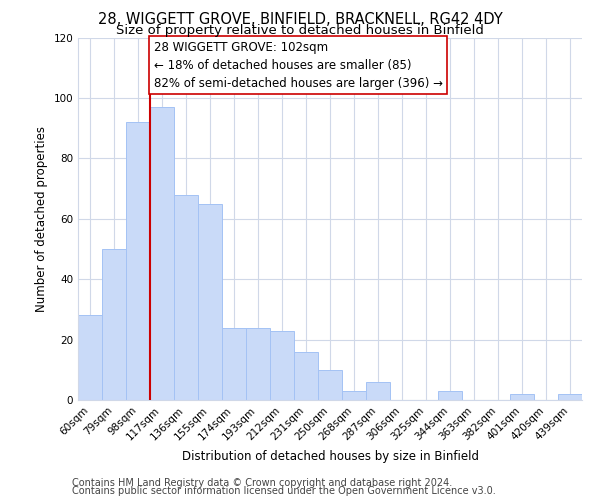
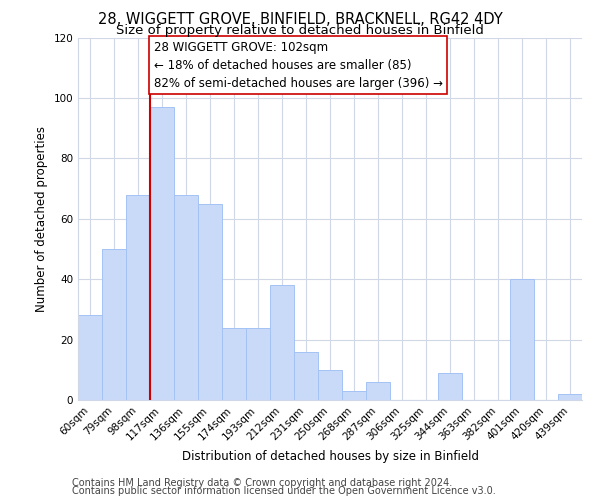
98sqm: 92 -> 68
212sqm: 23 -> 38
344sqm: 3 -> 9
401sqm: 2 -> 40
